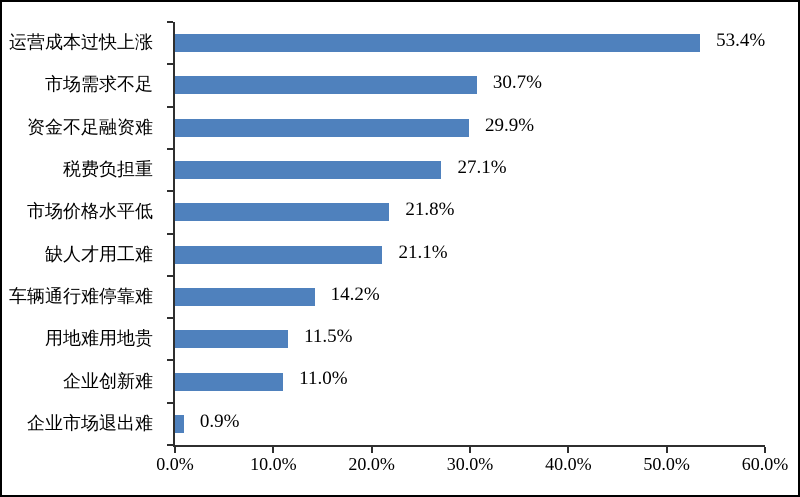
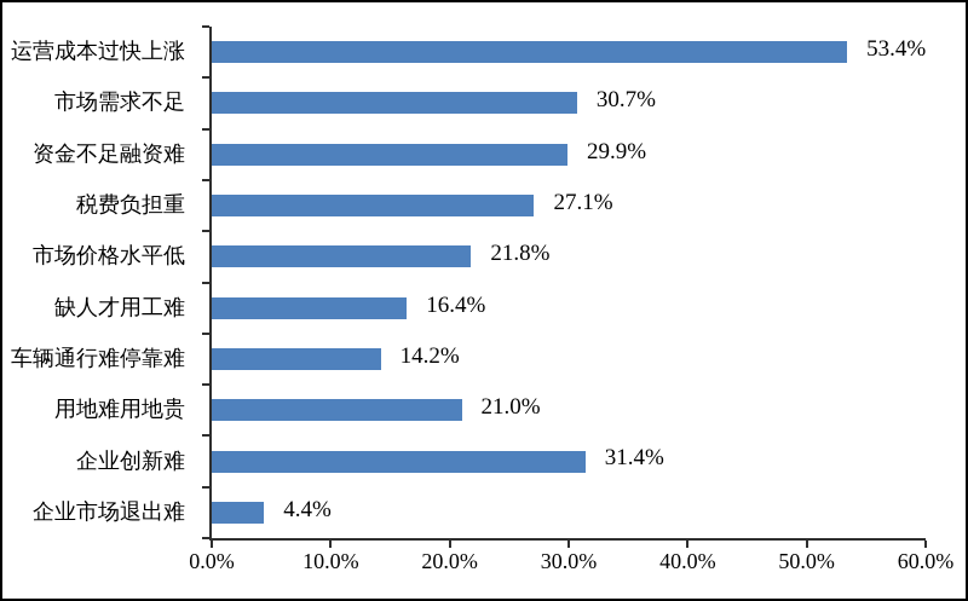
缺人才用工难: 21.1% -> 16.4%
用地难用地贵: 11.5% -> 21.0%
企业创新难: 11.0% -> 31.4%
企业市场退出难: 0.9% -> 4.4%
